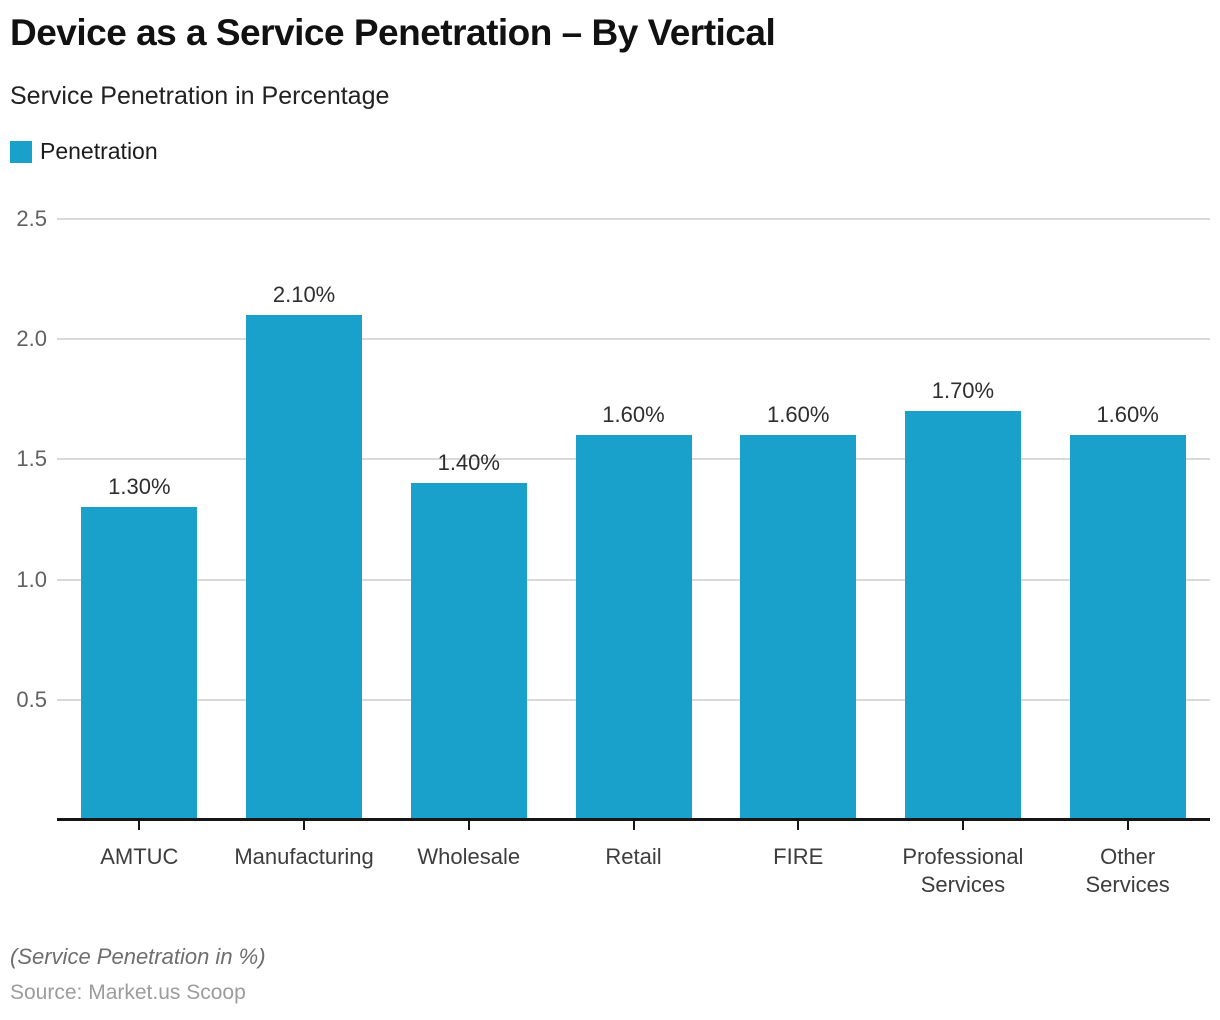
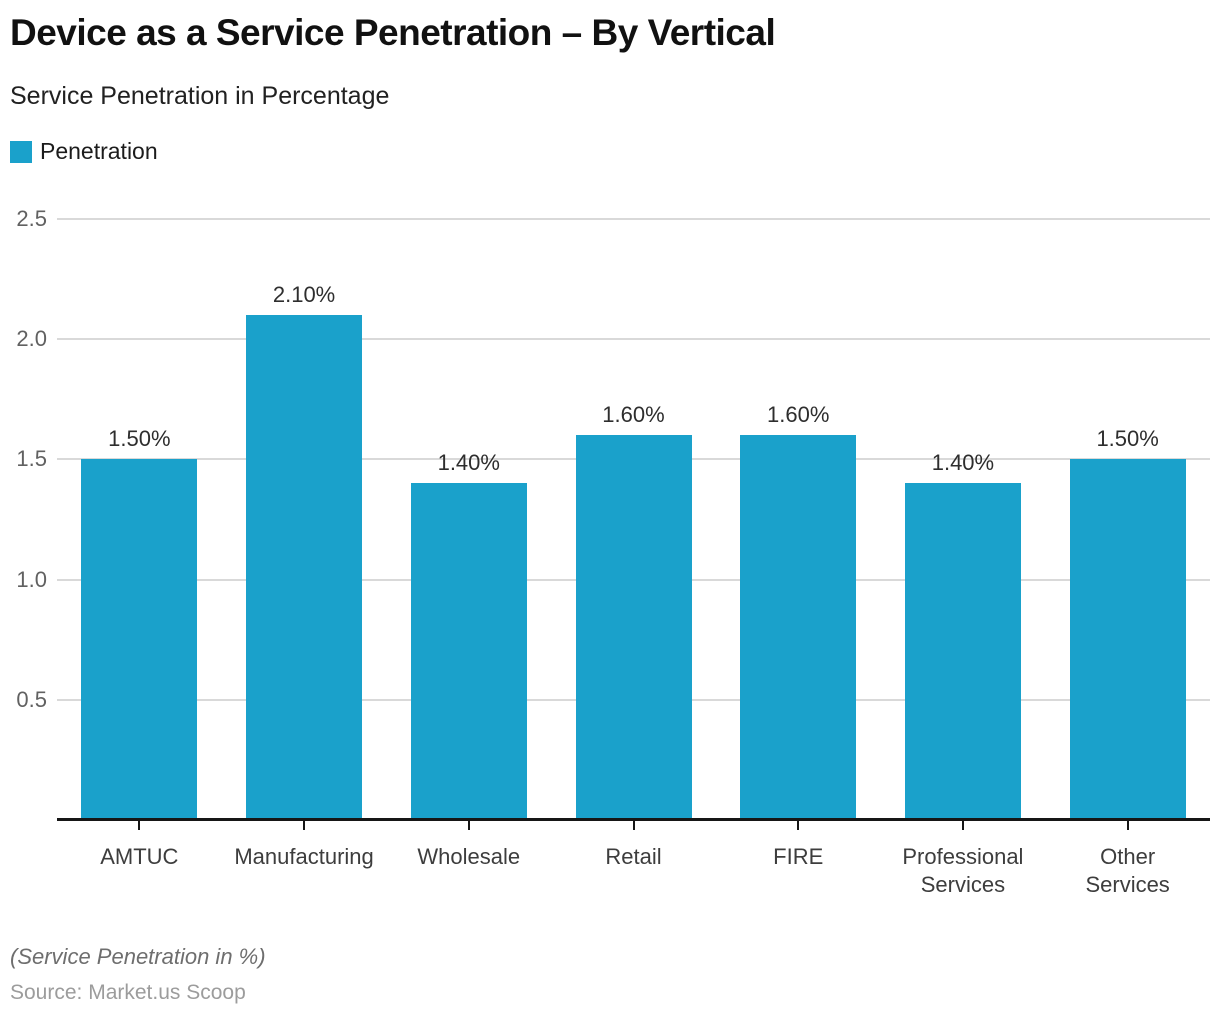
AMTUC: 1.30% -> 1.50%
Professional Services: 1.70% -> 1.40%
Other Services: 1.60% -> 1.50%
